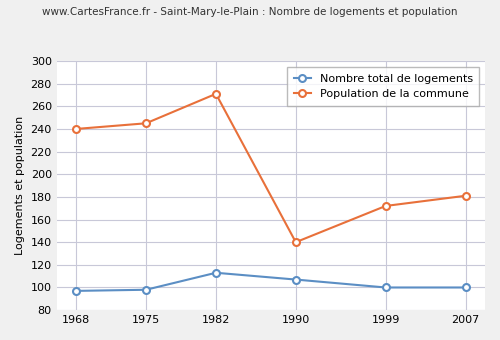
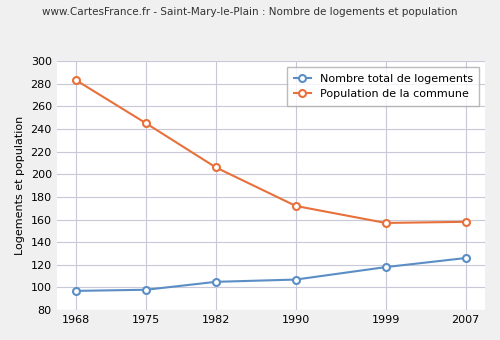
Population de la commune/1968: 240 -> 283
Nombre total de logements/1982: 113 -> 105
Population de la commune/1982: 271 -> 206
Population de la commune/1990: 140 -> 172
Nombre total de logements/1999: 100 -> 118
Population de la commune/1999: 172 -> 157
Nombre total de logements/2007: 100 -> 126
Population de la commune/2007: 181 -> 158
